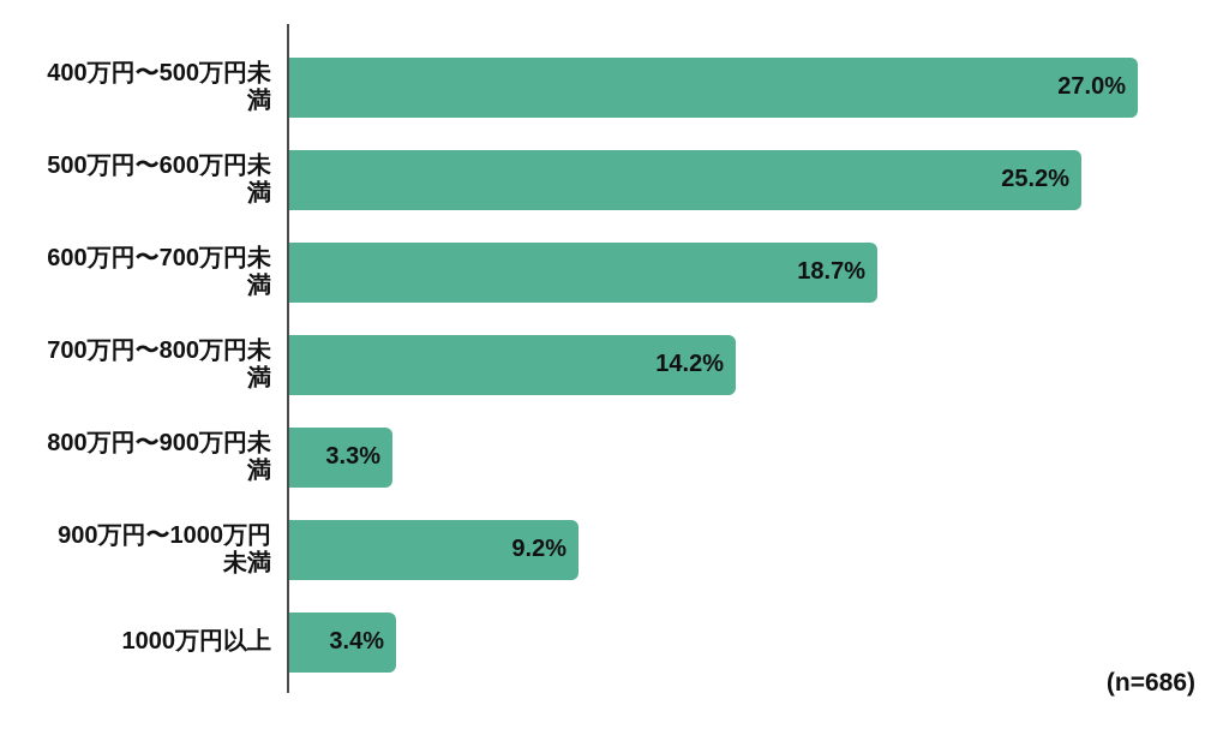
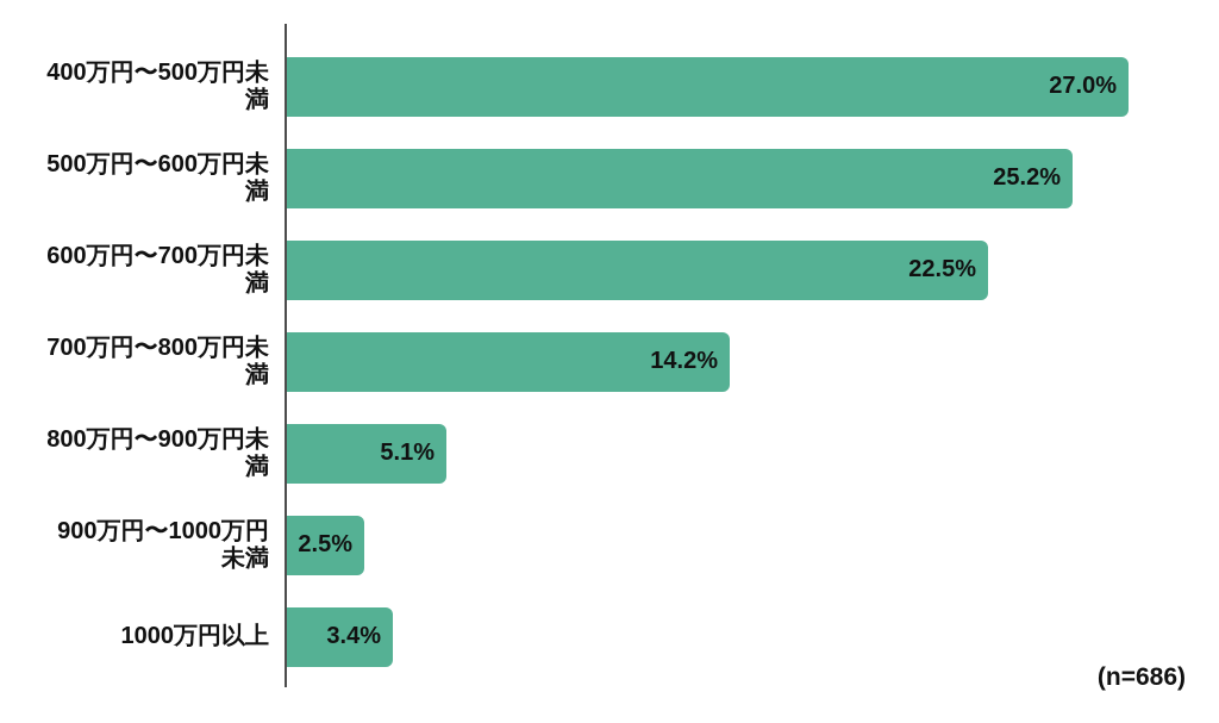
600万円〜700万円未 満: 18.7% -> 22.5%
800万円〜900万円未 満: 3.3% -> 5.1%
900万円〜1000万円 未満: 9.2% -> 2.5%
